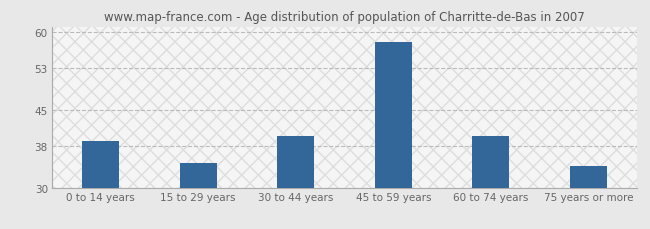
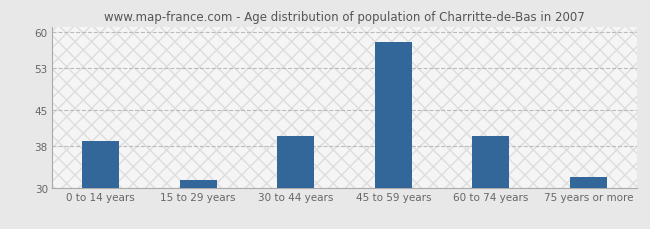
15 to 29 years: 34.8 -> 31.5
75 years or more: 34.2 -> 32.0
